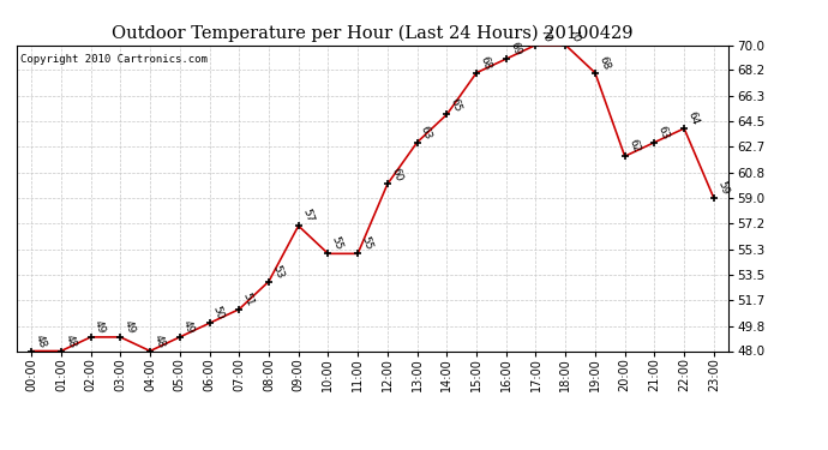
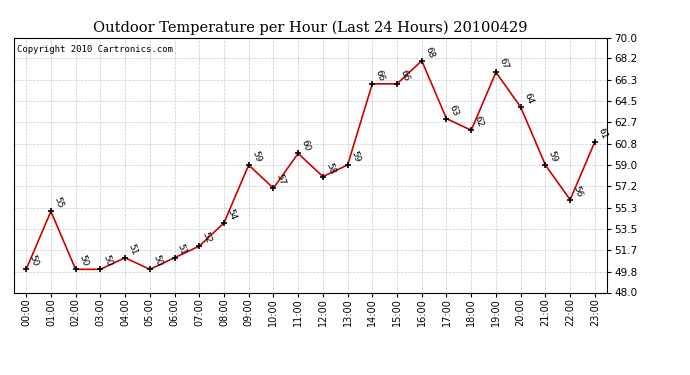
00:00: 48 -> 50
01:00: 48 -> 55
02:00: 49 -> 50
03:00: 49 -> 50
04:00: 48 -> 51
05:00: 49 -> 50
06:00: 50 -> 51
07:00: 51 -> 52
08:00: 53 -> 54
09:00: 57 -> 59
10:00: 55 -> 57
11:00: 55 -> 60
12:00: 60 -> 58
13:00: 63 -> 59
14:00: 65 -> 66
15:00: 68 -> 66
16:00: 69 -> 68
17:00: 70 -> 63
18:00: 70 -> 62
19:00: 68 -> 67
20:00: 62 -> 64
21:00: 63 -> 59
22:00: 64 -> 56
23:00: 59 -> 61
